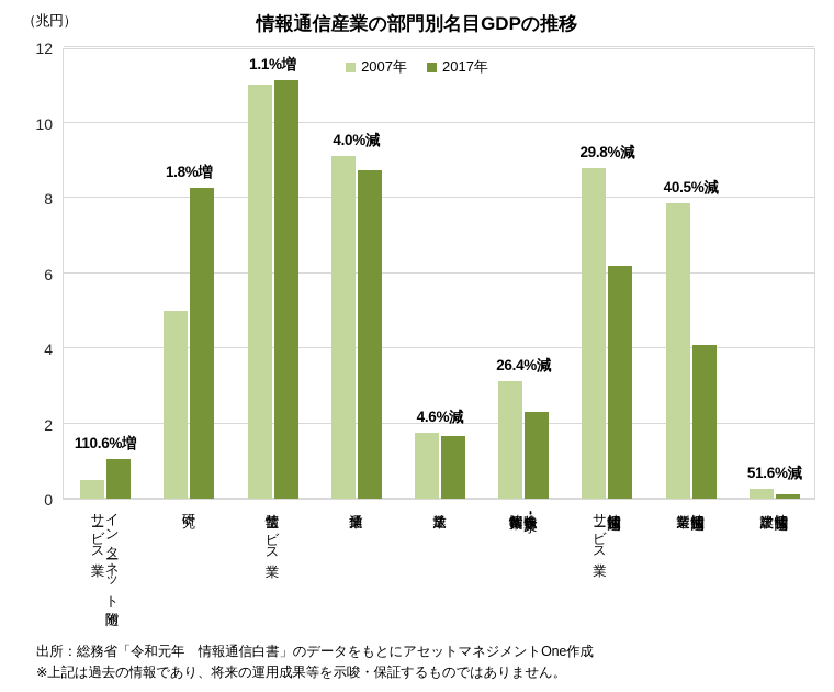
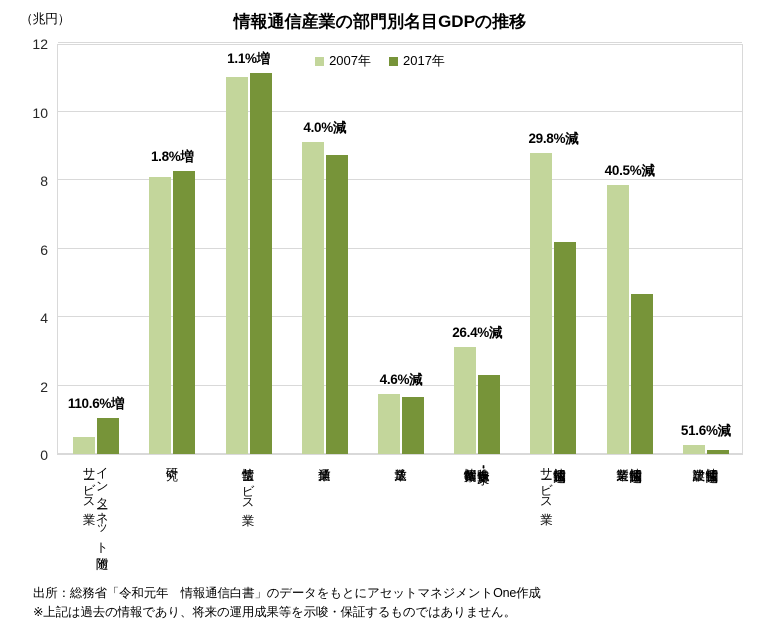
2007年/研究: 5.0 -> 8.1
2017年/情報通信関連製造業: 4.1 -> 4.7
